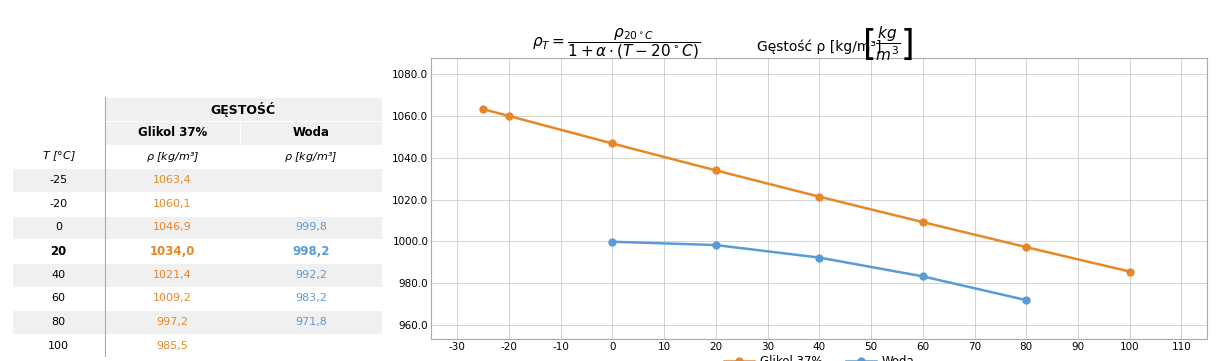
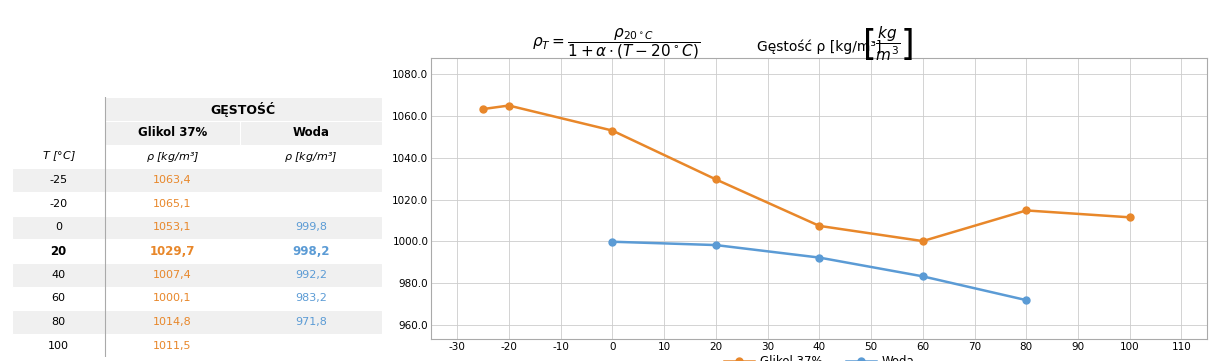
Glikol 37%/-20: 1060,1 -> 1065,1
Glikol 37%/0: 1046,9 -> 1053,1
Glikol 37%/20: 1034,0 -> 1029,7
Glikol 37%/40: 1021,4 -> 1007,4
Glikol 37%/60: 1009,2 -> 1000,1
Glikol 37%/80: 997,2 -> 1014,8
Glikol 37%/100: 985,5 -> 1011,5
